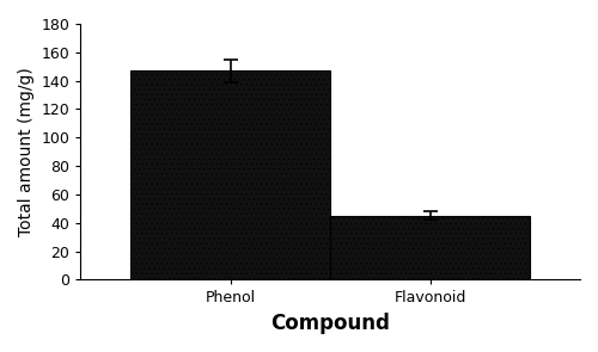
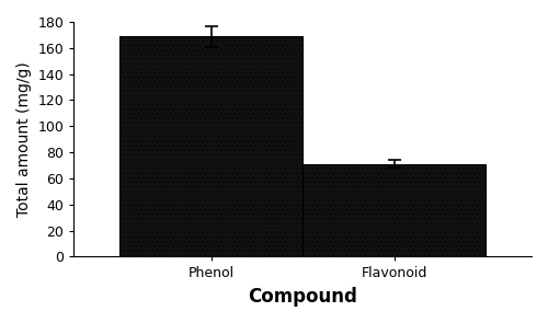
Phenol: 147 -> 169
Flavonoid: 45 -> 71
